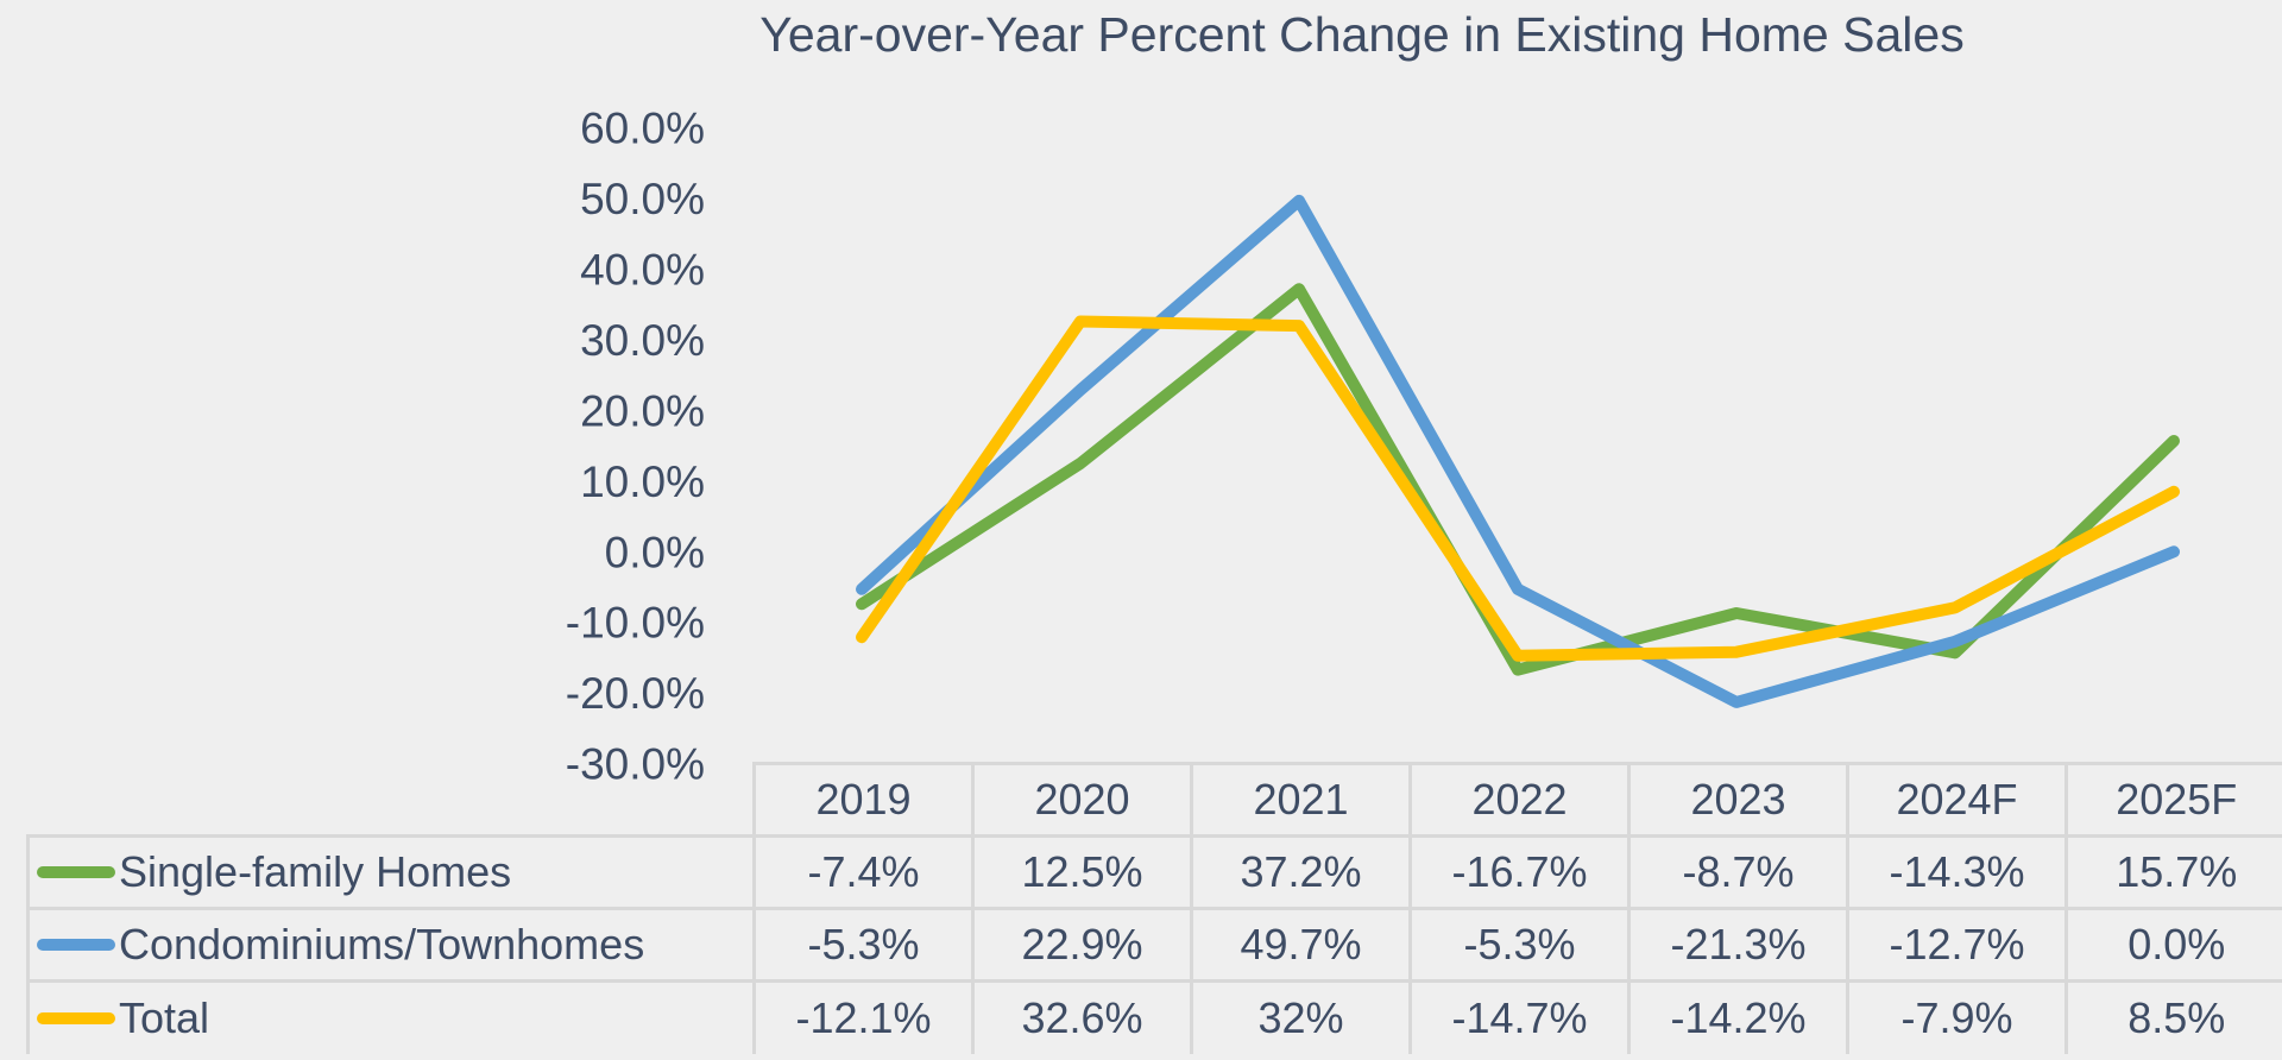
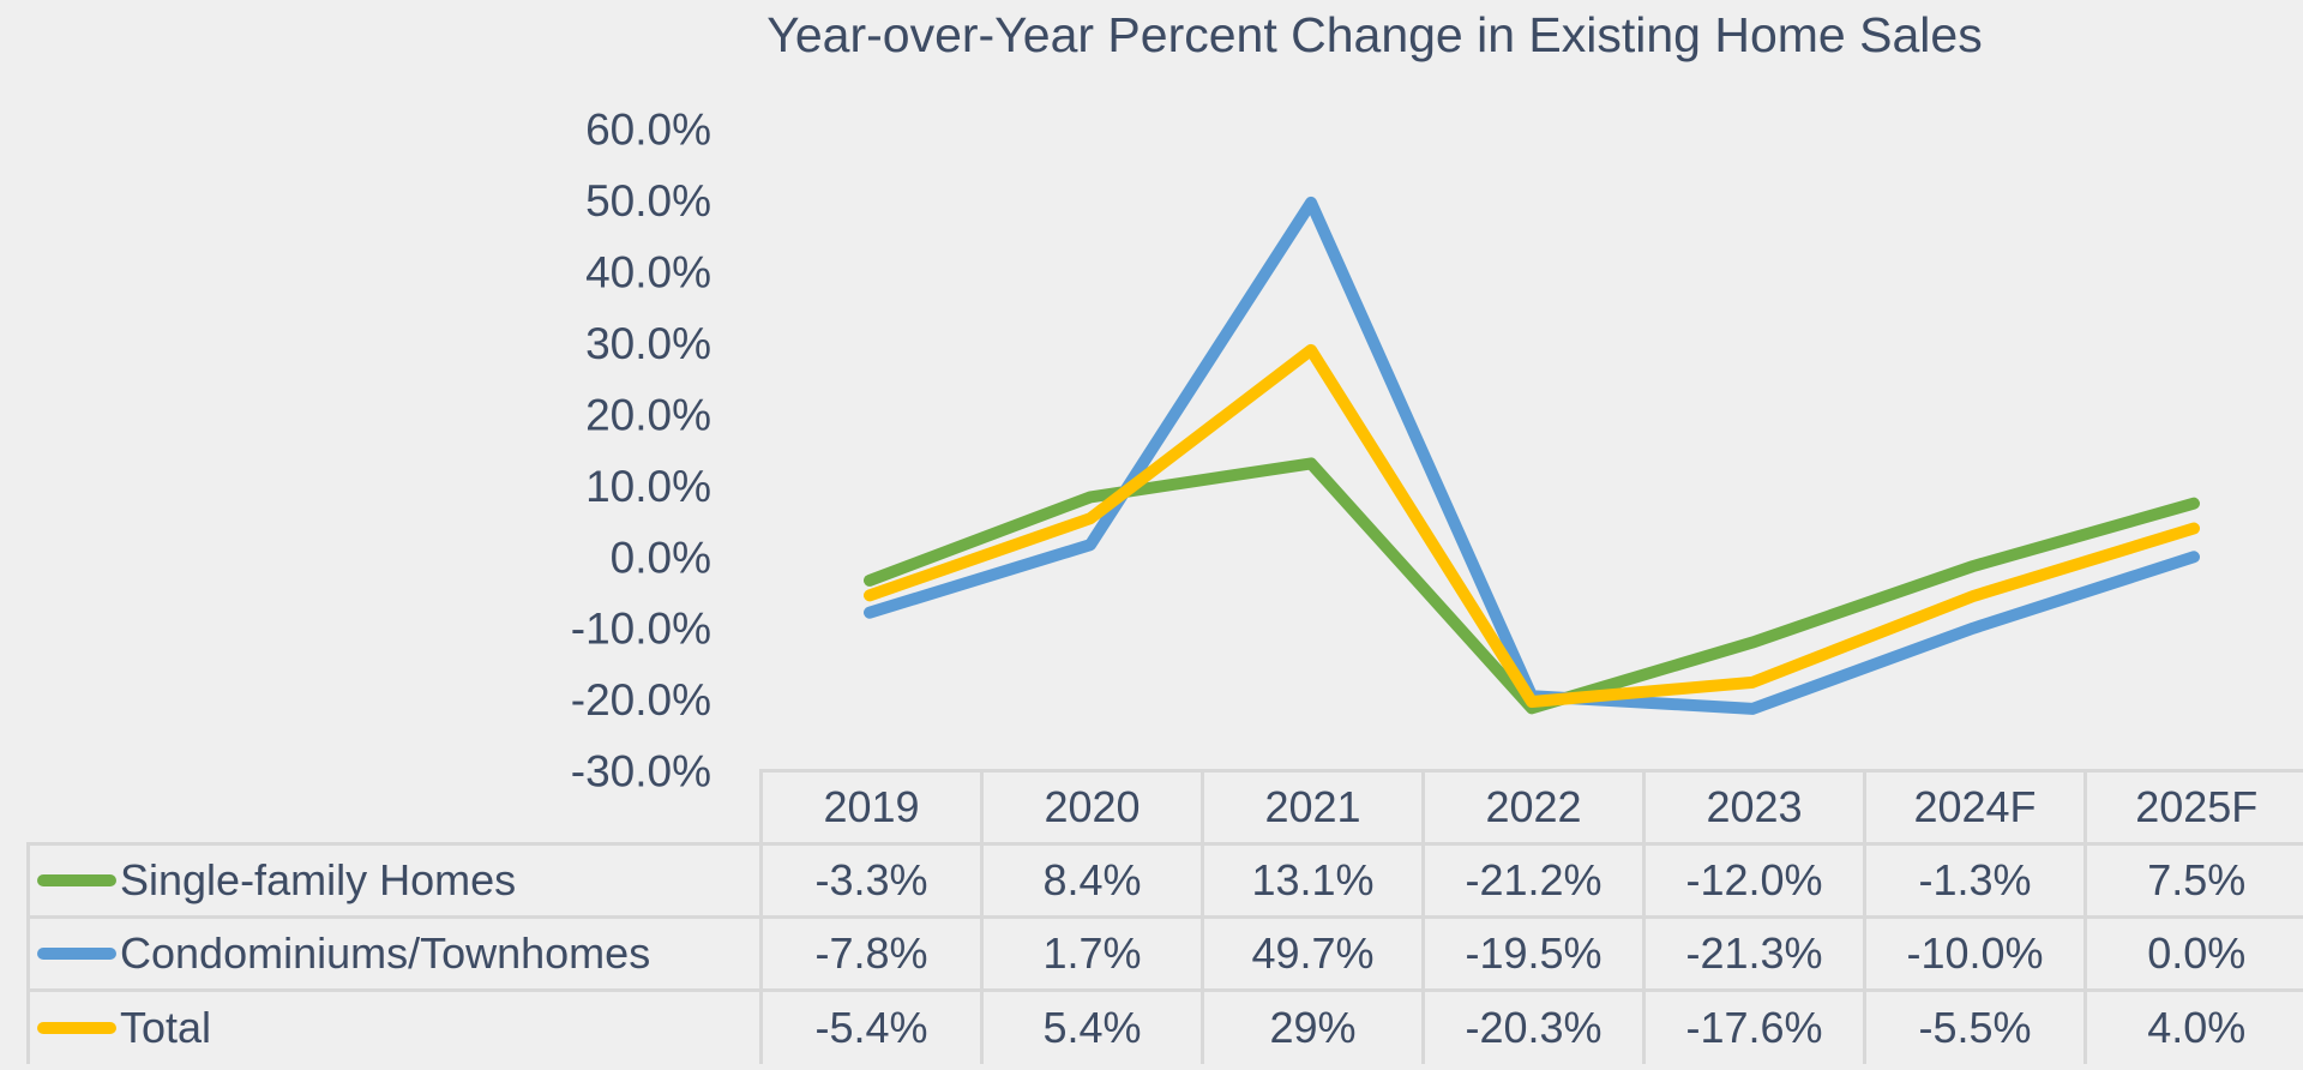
Single-family Homes/2019: -7.4% -> -3.3%
Condominiums/Townhomes/2019: -5.3% -> -7.8%
Total/2019: -12.1% -> -5.4%
Single-family Homes/2020: 12.5% -> 8.4%
Condominiums/Townhomes/2020: 22.9% -> 1.7%
Total/2020: 32.6% -> 5.4%
Single-family Homes/2021: 37.2% -> 13.1%
Total/2021: 32% -> 29%
Single-family Homes/2022: -16.7% -> -21.2%
Condominiums/Townhomes/2022: -5.3% -> -19.5%
Total/2022: -14.7% -> -20.3%
Single-family Homes/2023: -8.7% -> -12.0%
Total/2023: -14.2% -> -17.6%
Single-family Homes/2024F: -14.3% -> -1.3%
Condominiums/Townhomes/2024F: -12.7% -> -10.0%
Total/2024F: -7.9% -> -5.5%
Single-family Homes/2025F: 15.7% -> 7.5%
Total/2025F: 8.5% -> 4.0%
